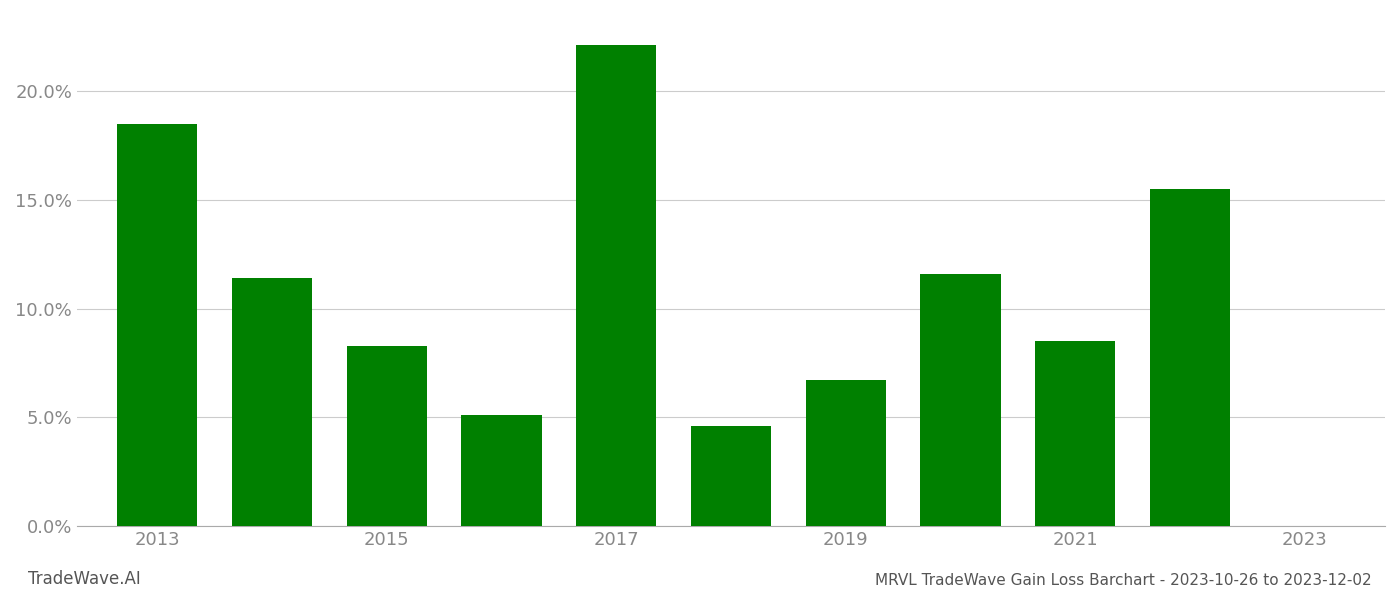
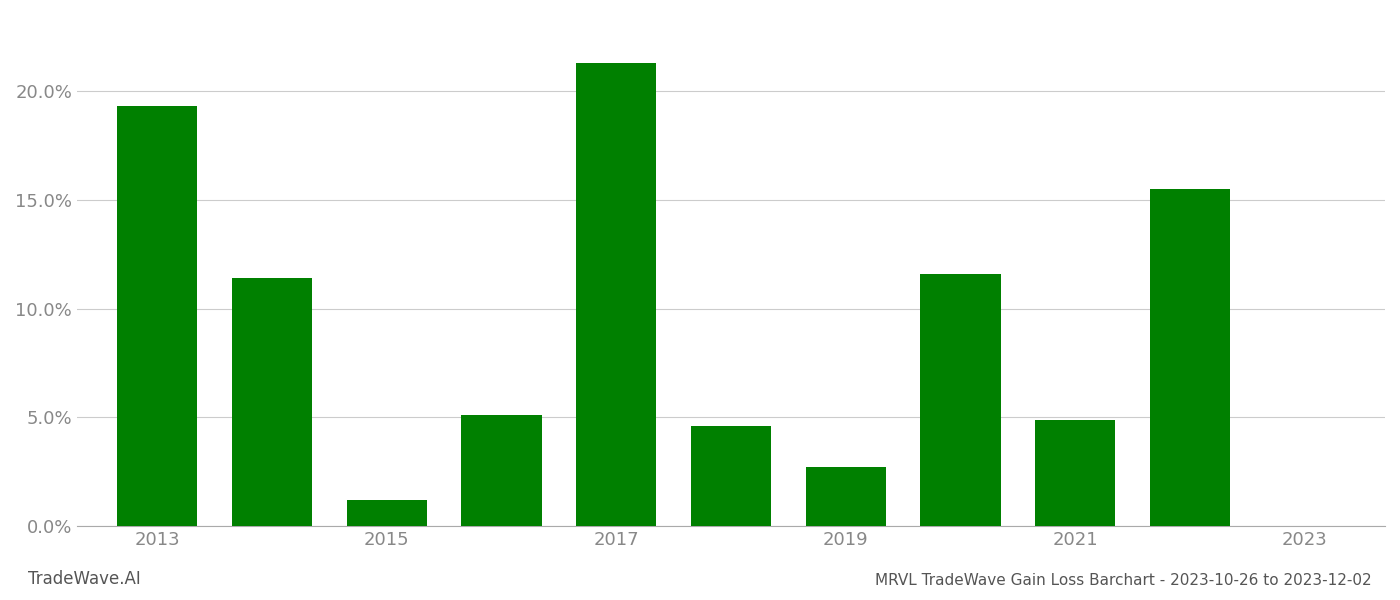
2013: 18.5% -> 19.3%
2015: 8.3% -> 1.2%
2017: 22.1% -> 21.3%
2019: 6.7% -> 2.7%
2021: 8.5% -> 4.9%
